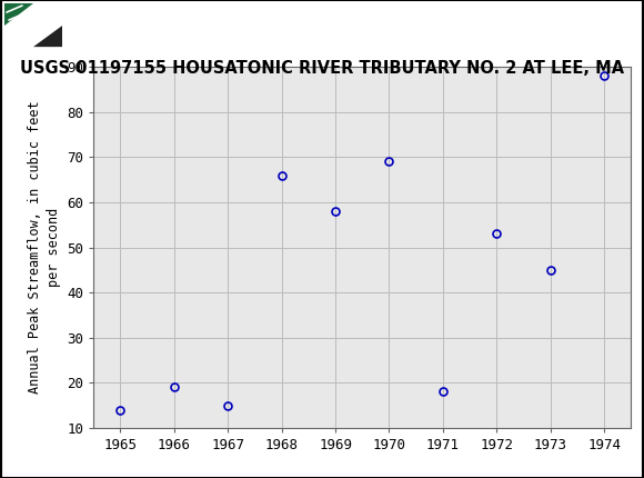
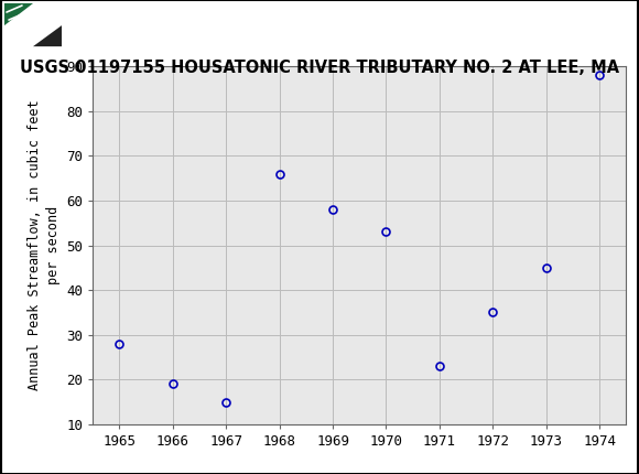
1965: 14 -> 28
1970: 69 -> 53
1971: 18 -> 23
1972: 53 -> 35
